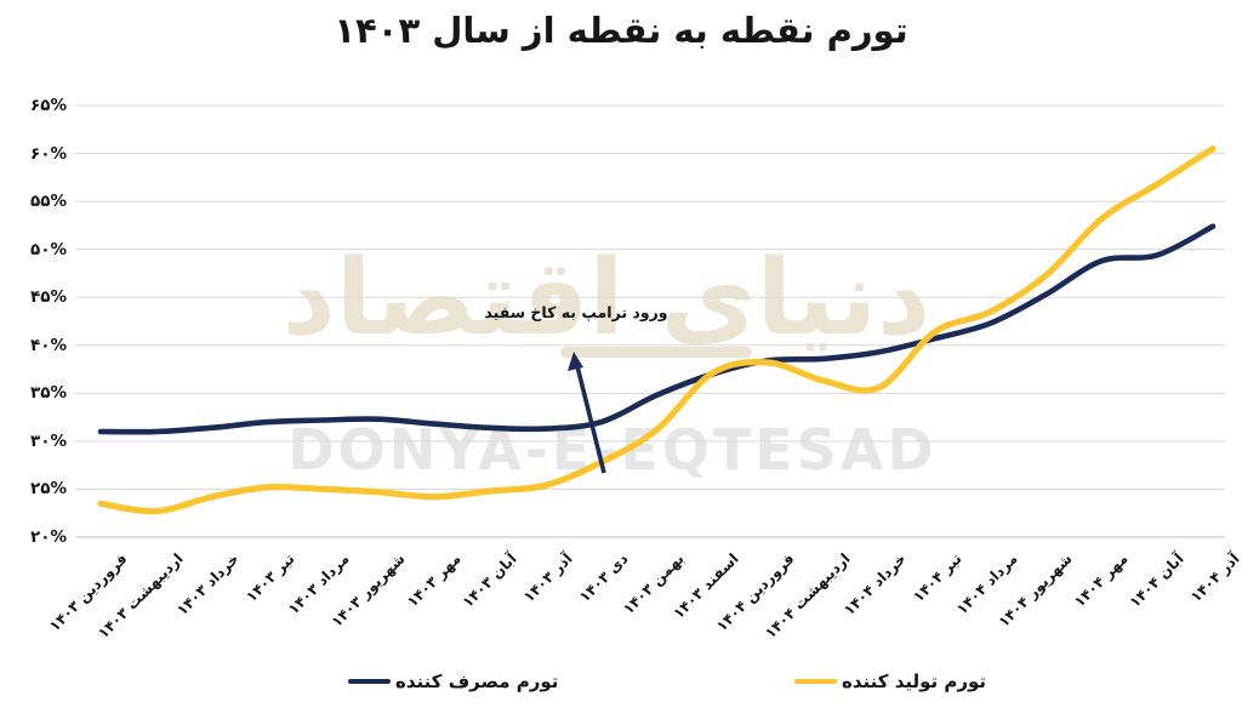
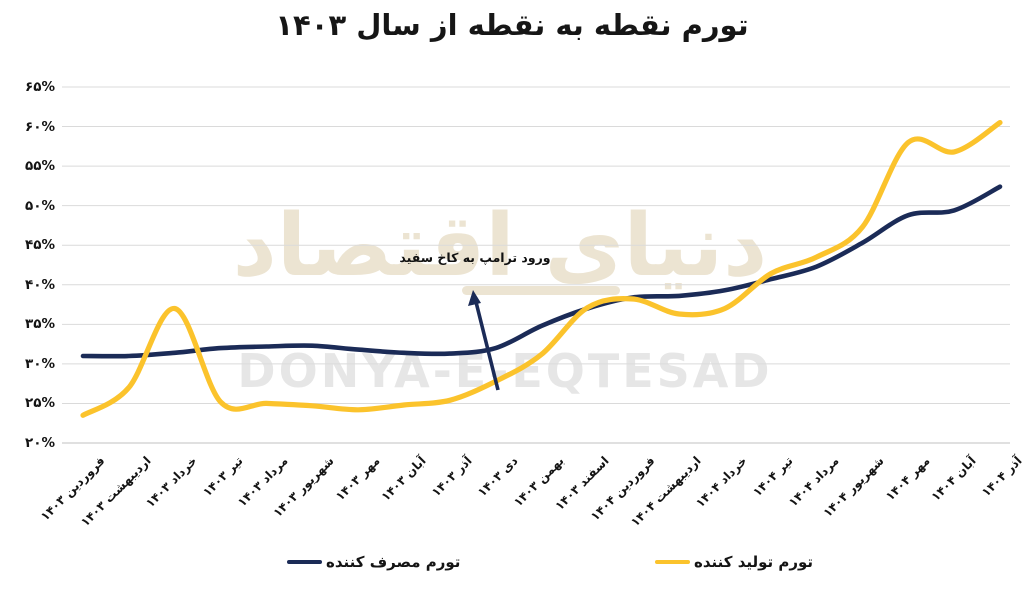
تورم تولید کننده/اردیبهشت ۱۴۰۳: 23% -> 27%
تورم تولید کننده/خرداد ۱۴۰۳: 24% -> 37%
تورم تولید کننده/خرداد ۱۴۰۴: 36% -> 37%
تورم تولید کننده/مهر ۱۴۰۴: 53% -> 58%
